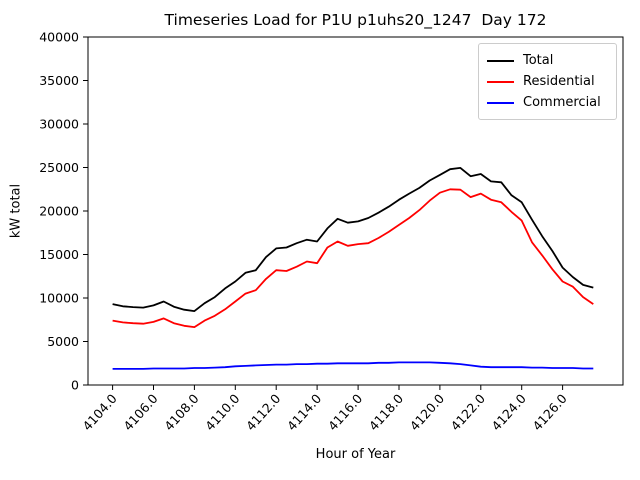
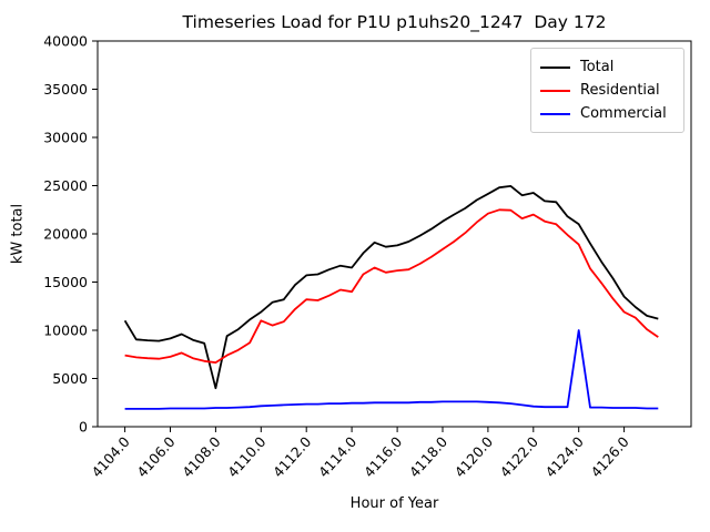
Total/4104.0: 9000 -> 11000
Total/4108.0: 8000 -> 4000
Residential/4110.0: 10000 -> 11000
Commercial/4124.0: 2000 -> 10000
